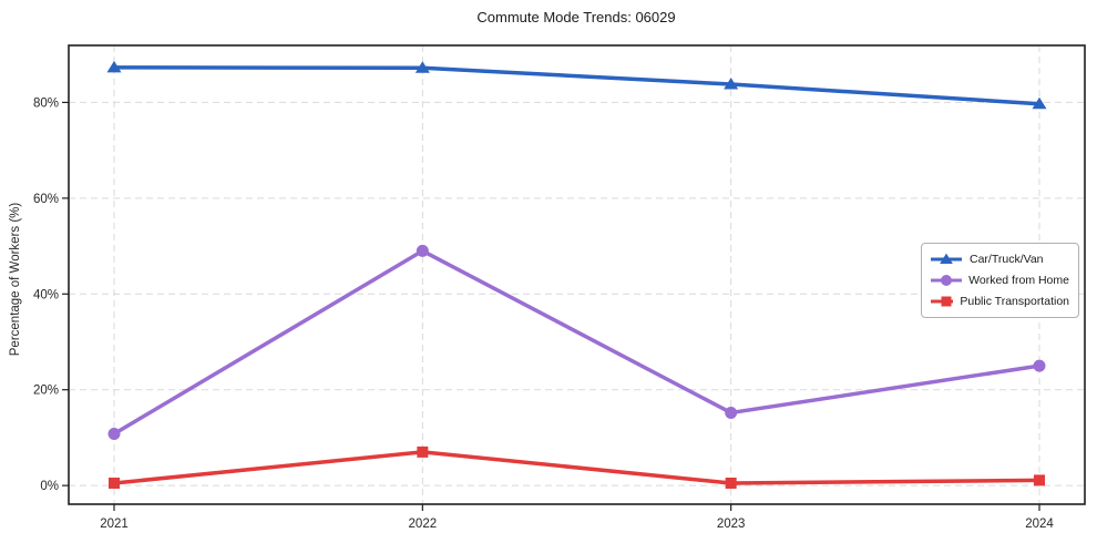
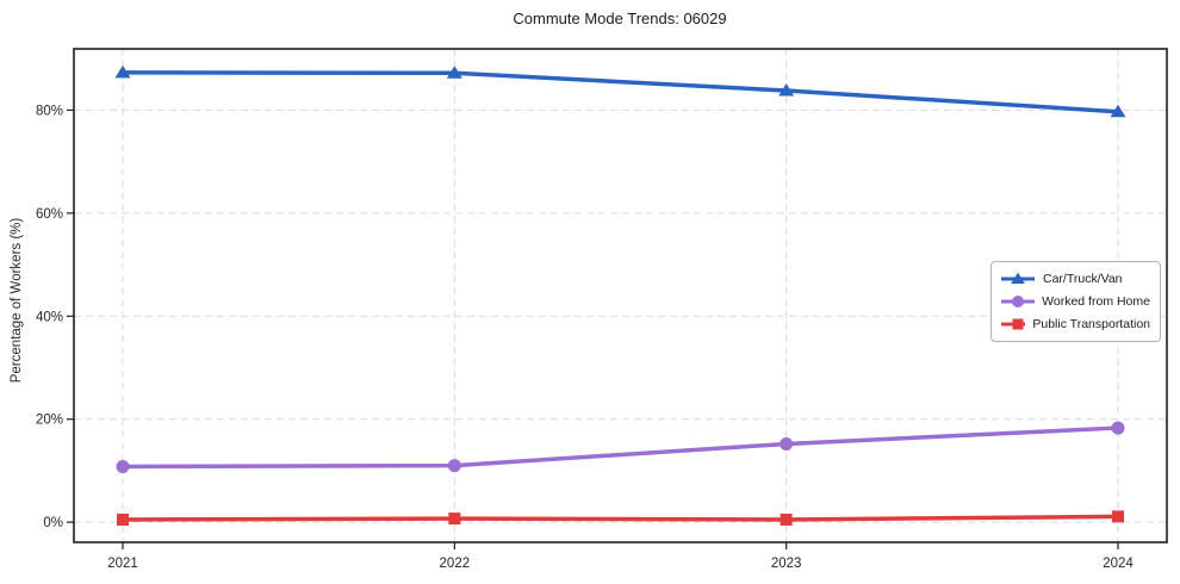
Worked from Home/2022: 49% -> 11%
Public Transportation/2022: 7% -> 1%
Worked from Home/2024: 25% -> 18%
